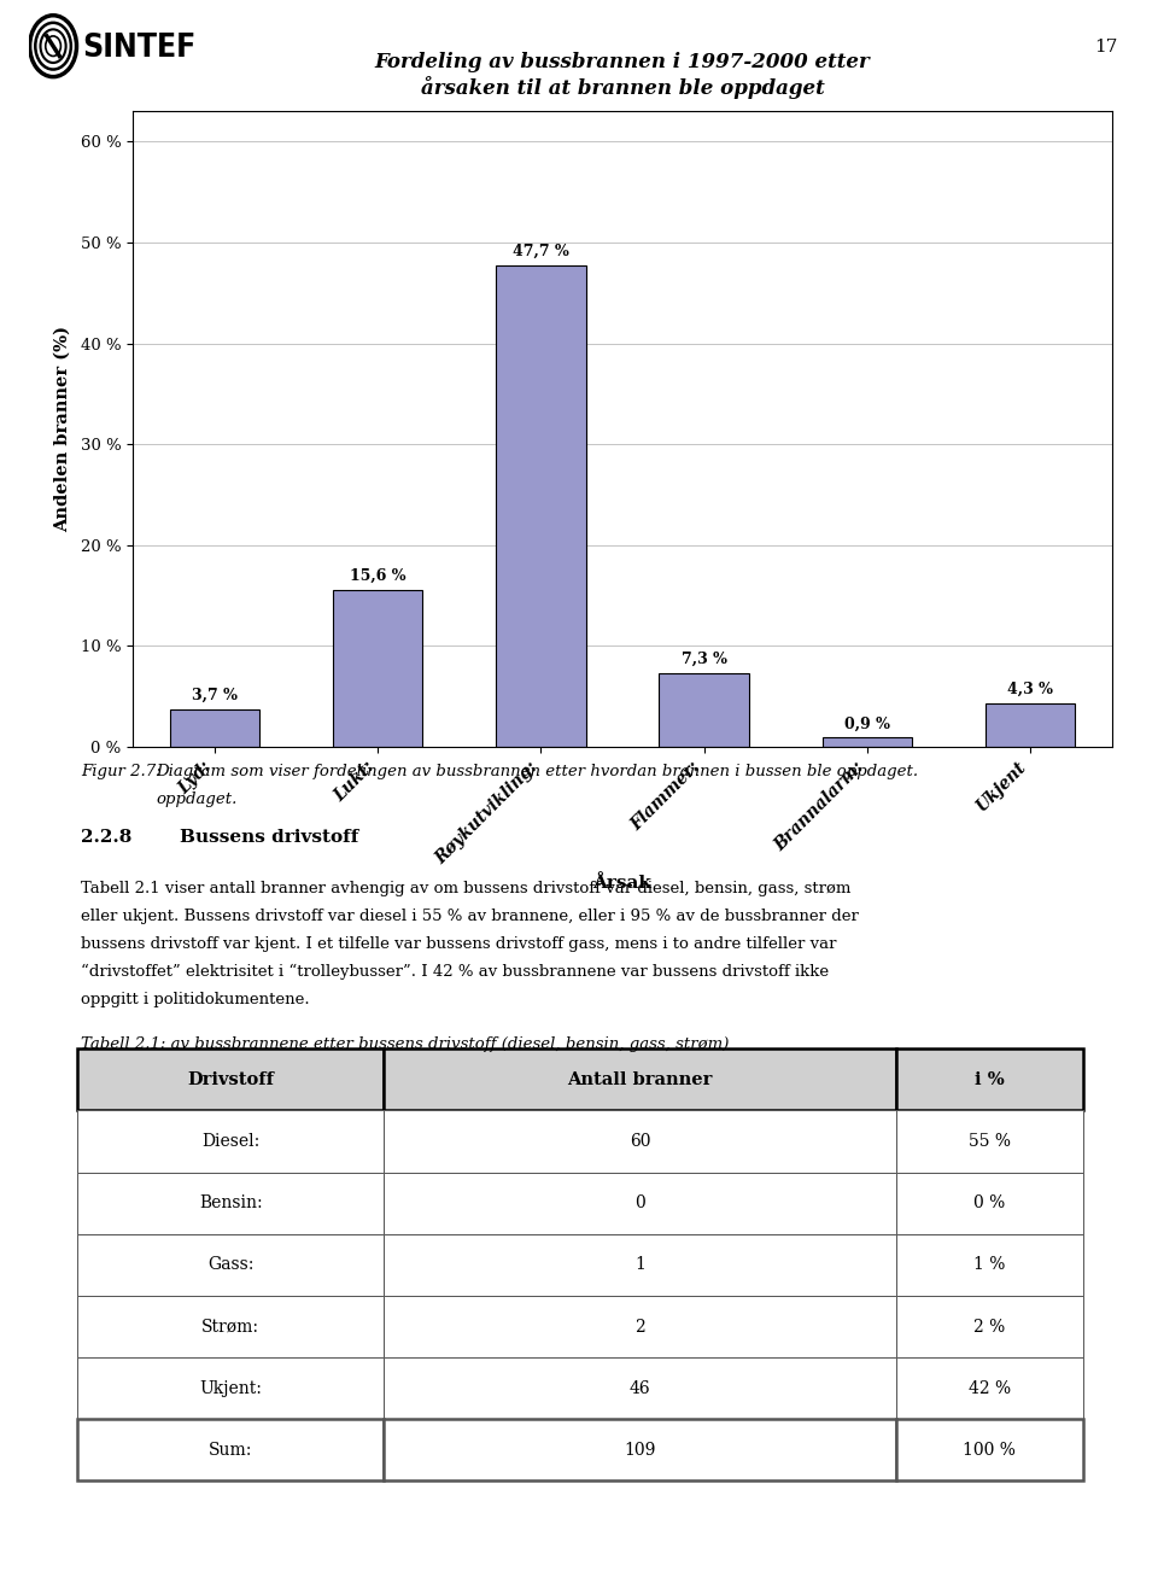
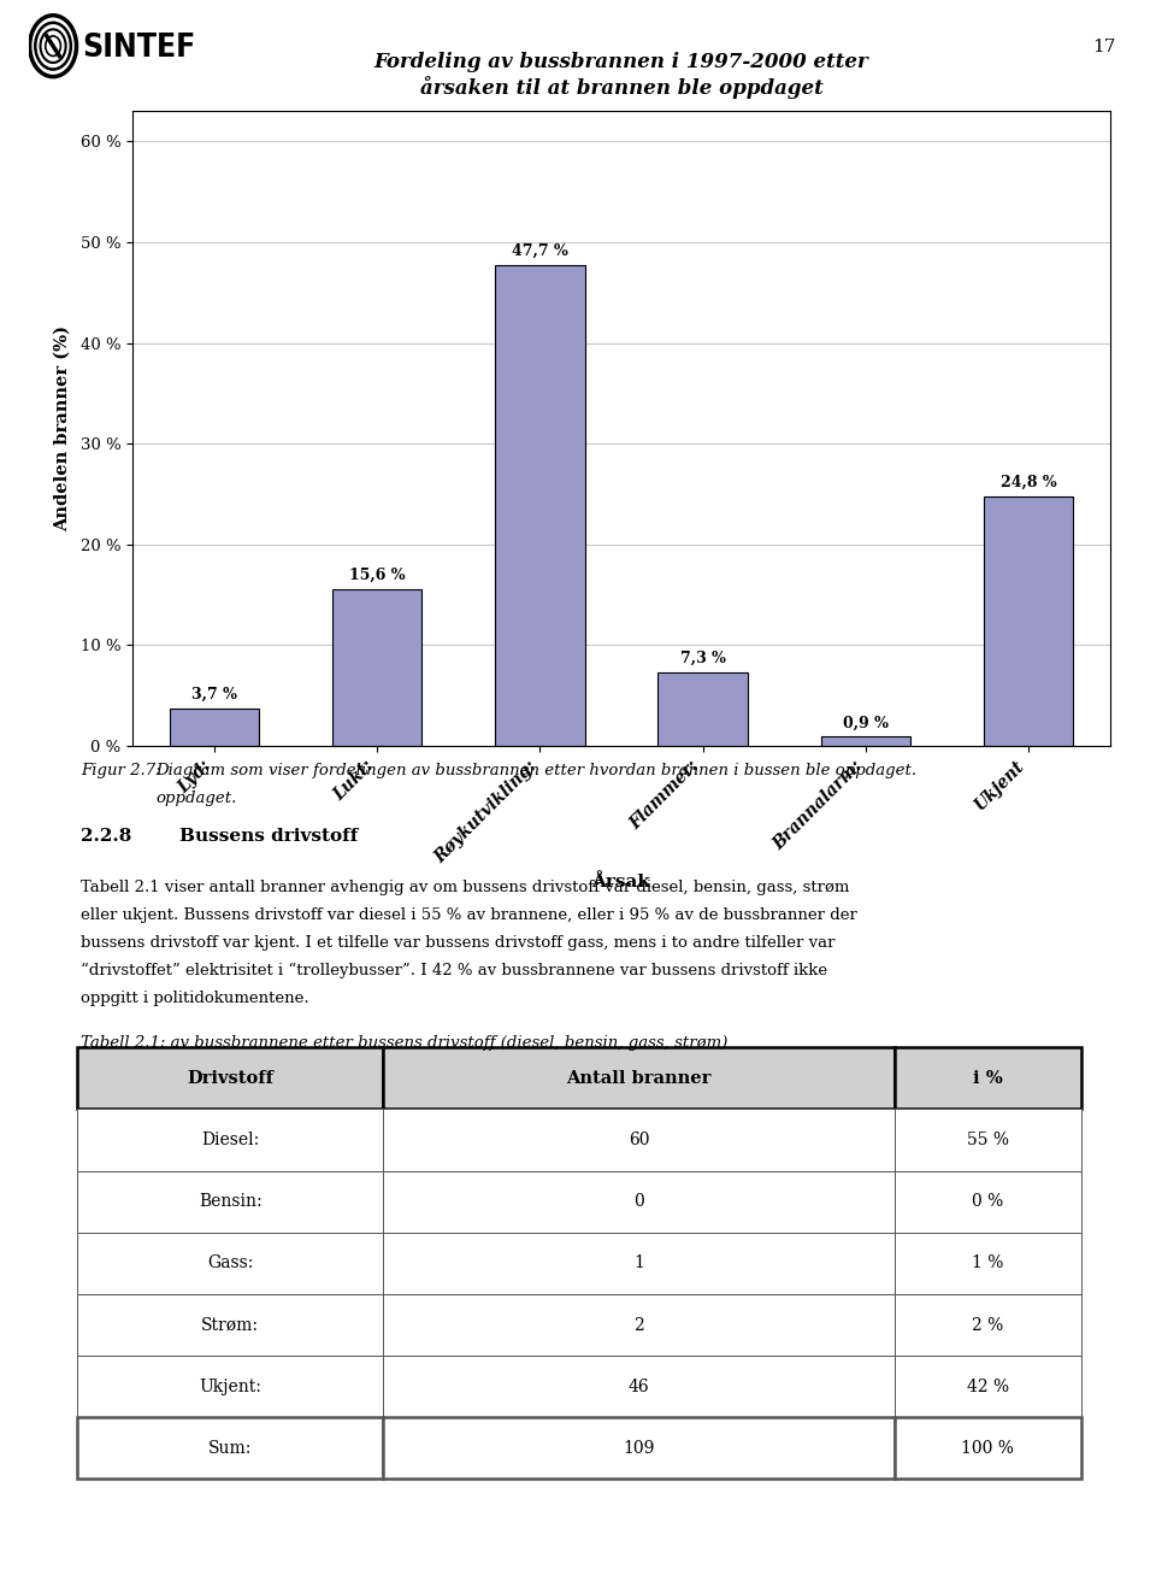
Ukjent: 4,3 -> 24,8
